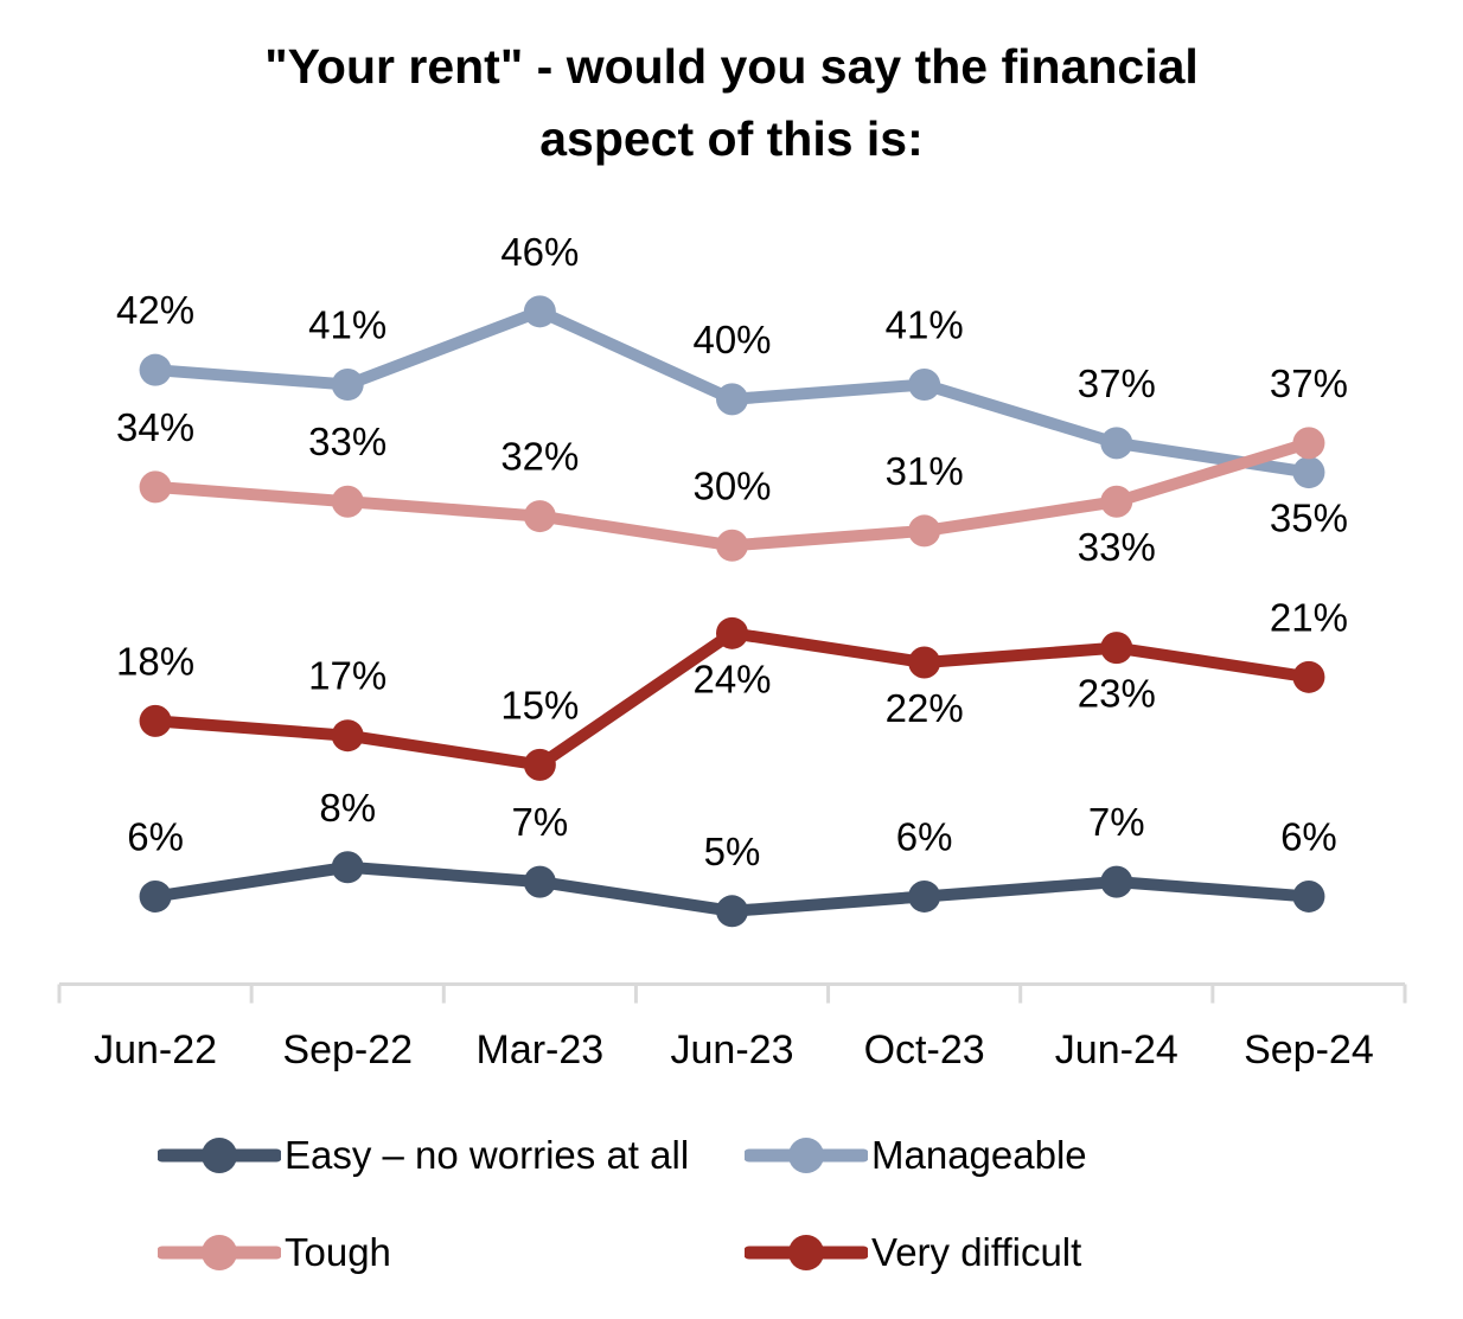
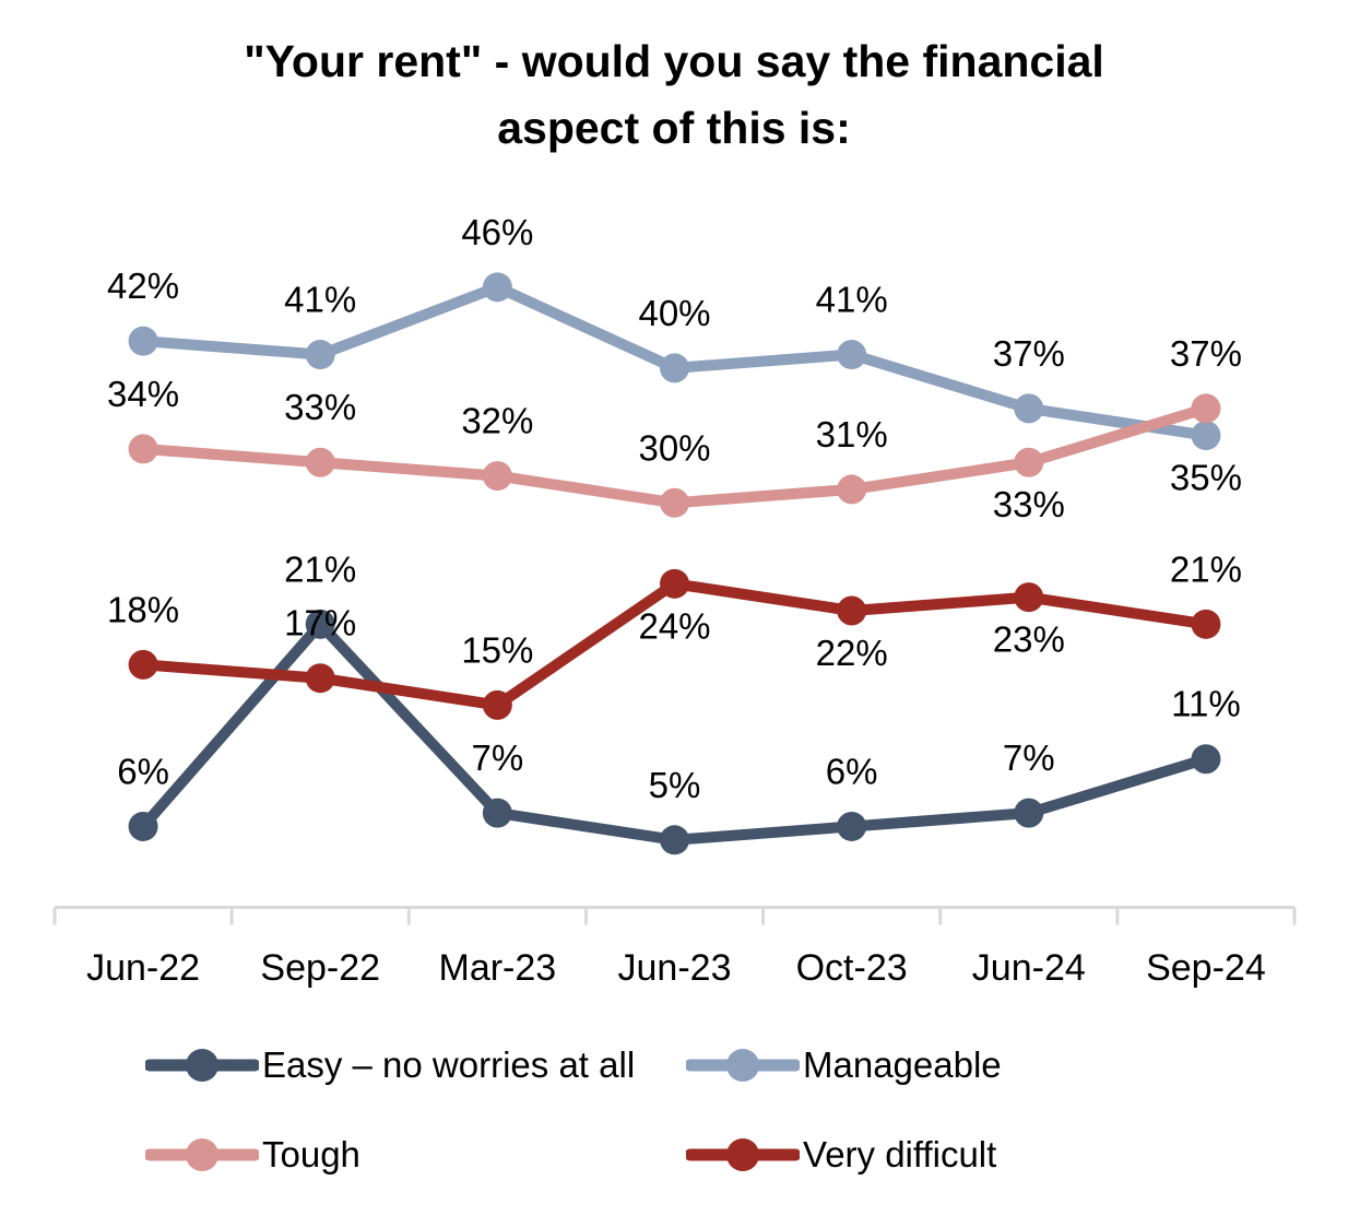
Easy – no worries at all/Sep-22: 8% -> 21%
Easy – no worries at all/Sep-24: 6% -> 11%
